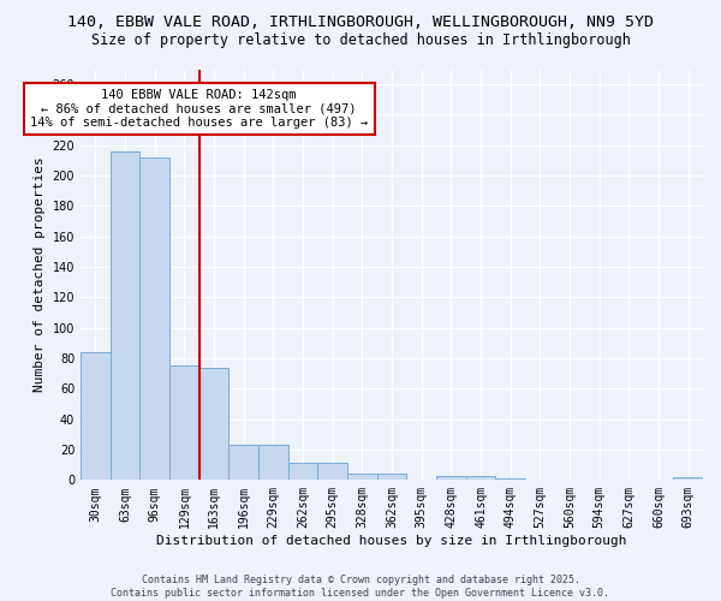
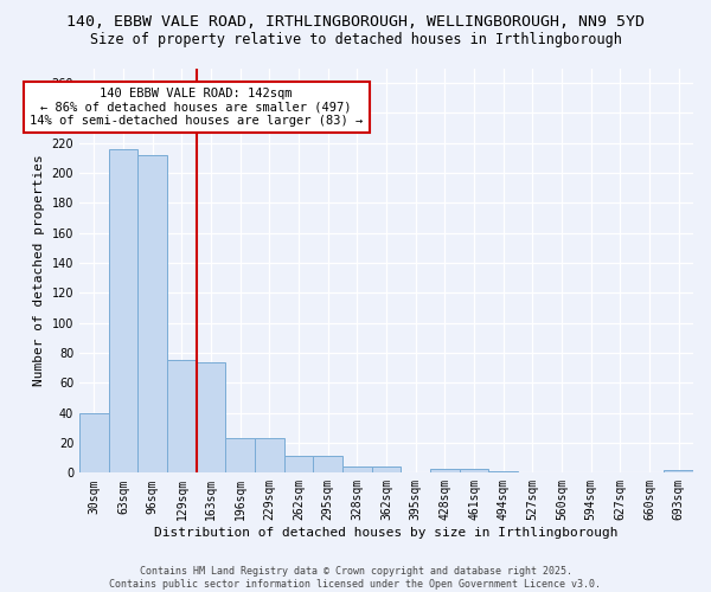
30sqm: 84 -> 40
